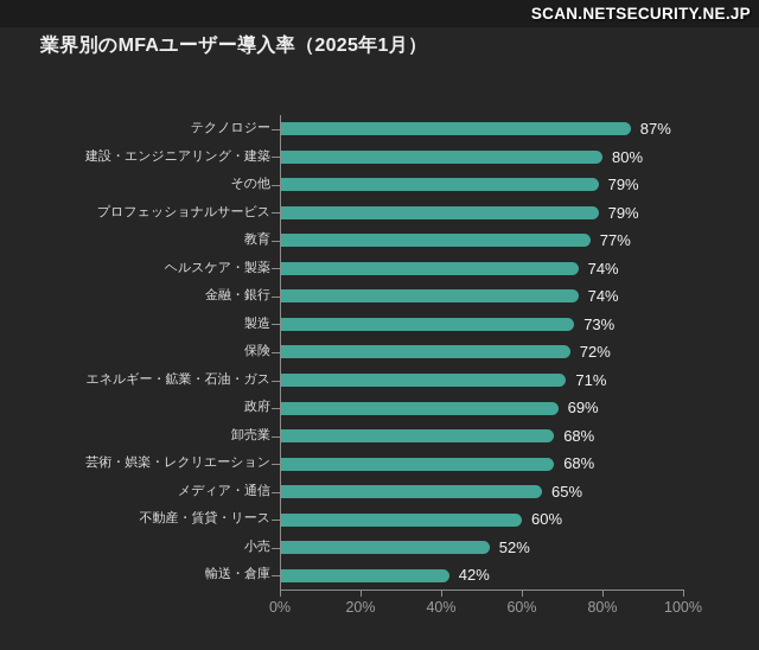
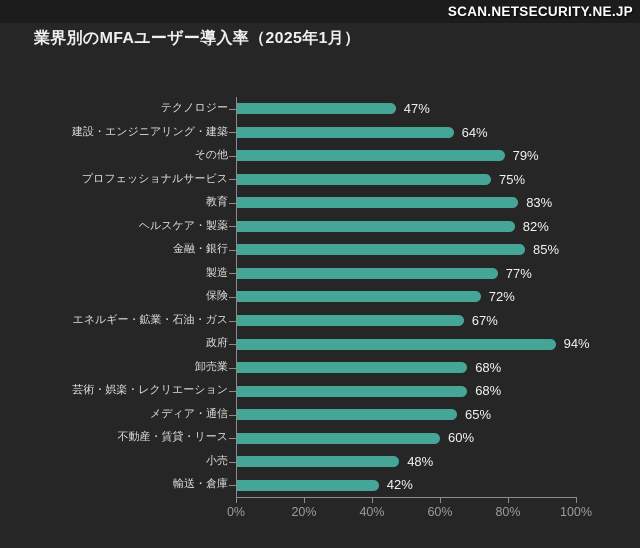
テクノロジー: 87% -> 47%
建設・エンジニアリング・建築: 80% -> 64%
プロフェッショナルサービス: 79% -> 75%
教育: 77% -> 83%
ヘルスケア・製薬: 74% -> 82%
金融・銀行: 74% -> 85%
製造: 73% -> 77%
エネルギー・鉱業・石油・ガス: 71% -> 67%
政府: 69% -> 94%
小売: 52% -> 48%
